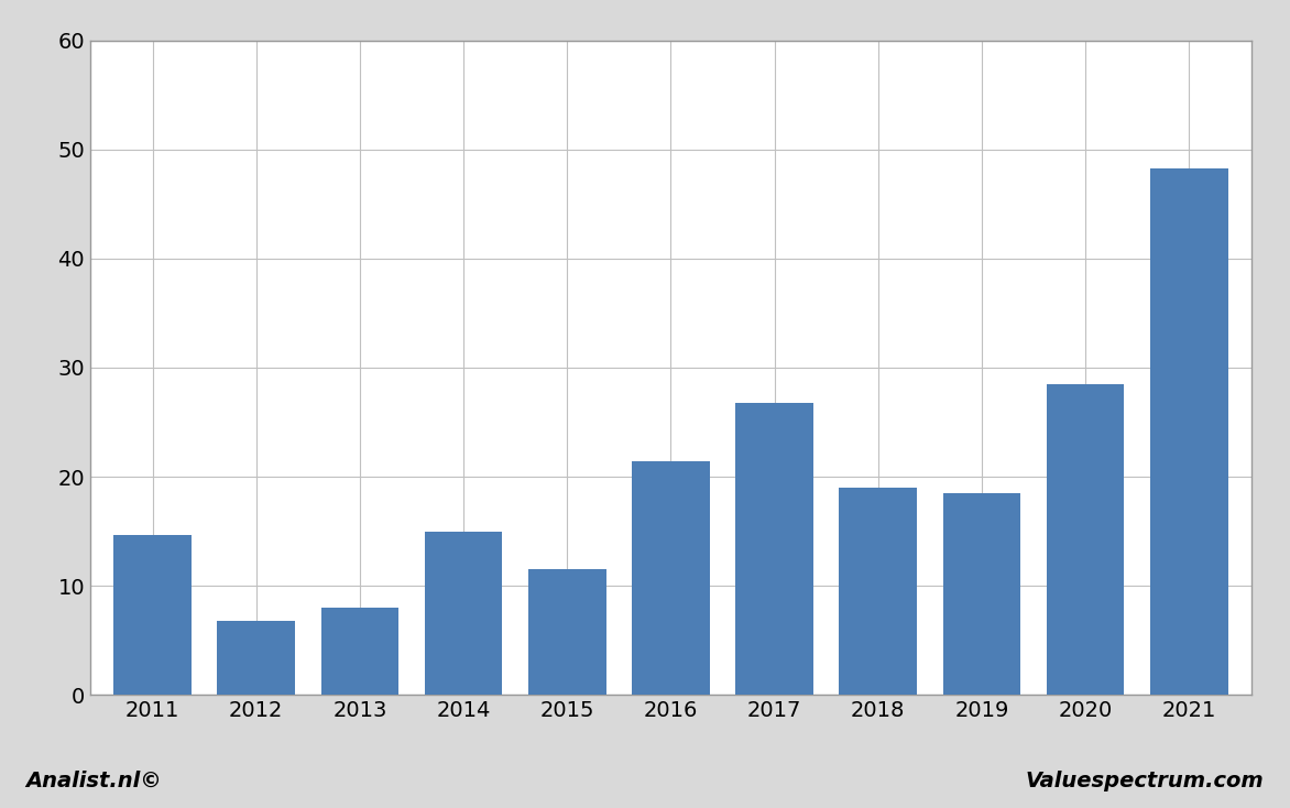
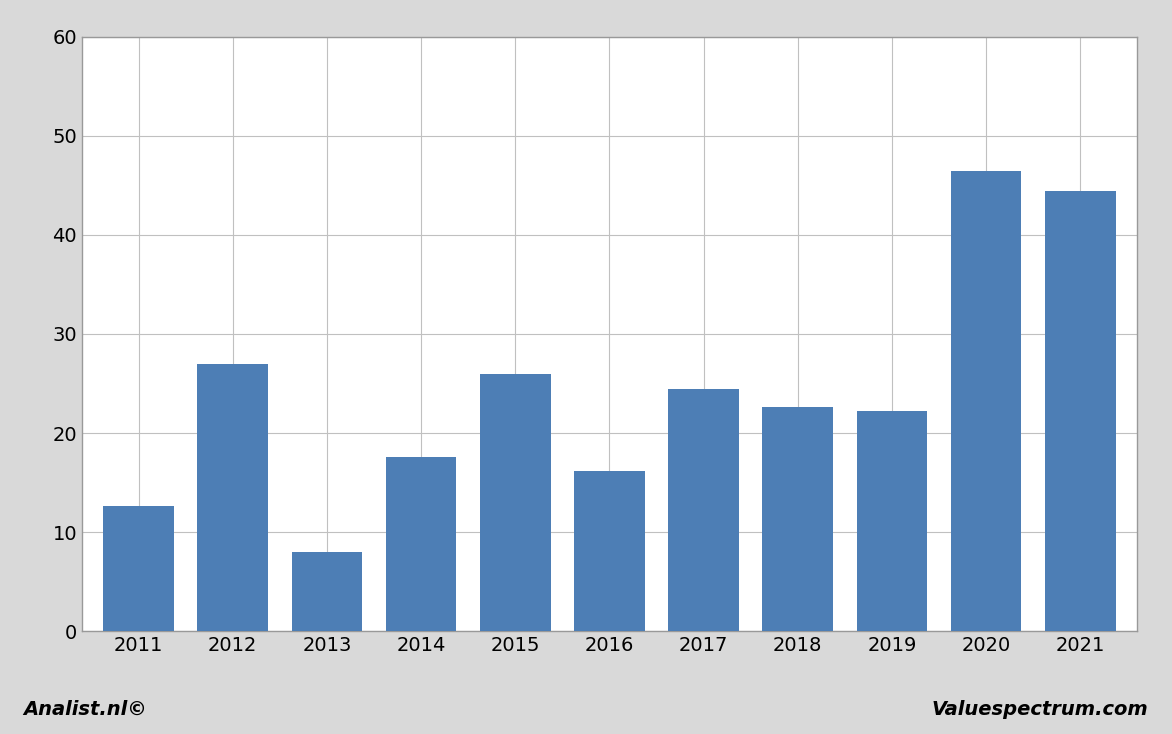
2011: 14.7 -> 12.6
2012: 6.8 -> 27.0
2014: 15.0 -> 17.6
2015: 11.5 -> 26.0
2016: 21.4 -> 16.2
2017: 26.8 -> 24.4
2018: 19.0 -> 22.6
2019: 18.5 -> 22.2
2020: 28.5 -> 46.4
2021: 48.3 -> 44.4
